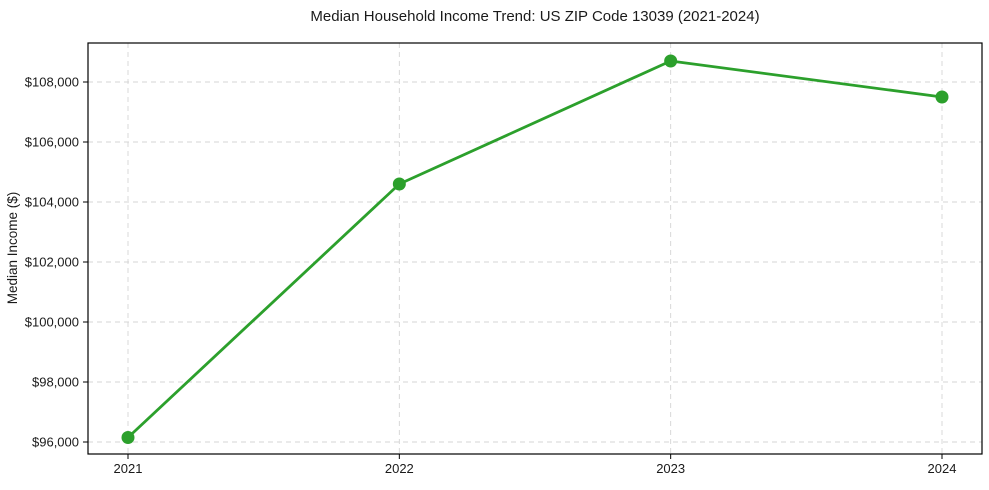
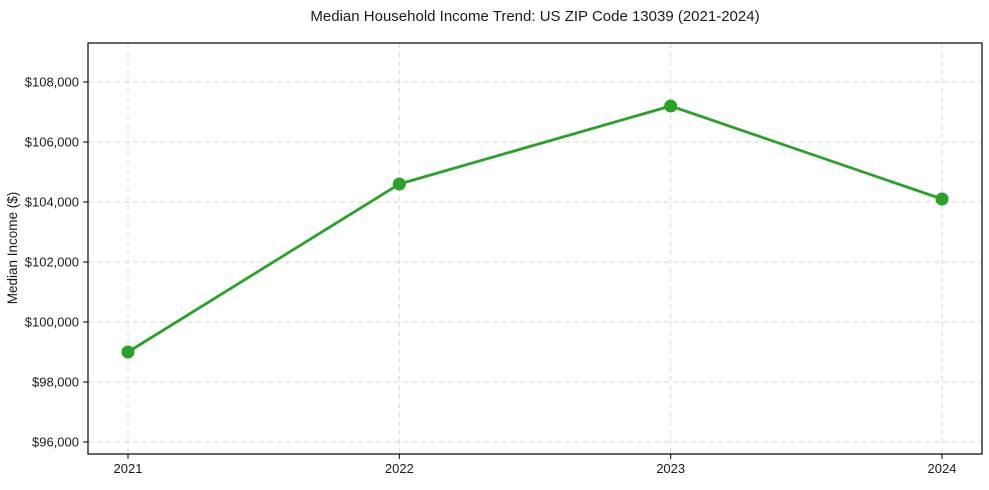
2021: $96200 -> $99000
2023: $108700 -> $107200
2024: $107500 -> $104100
